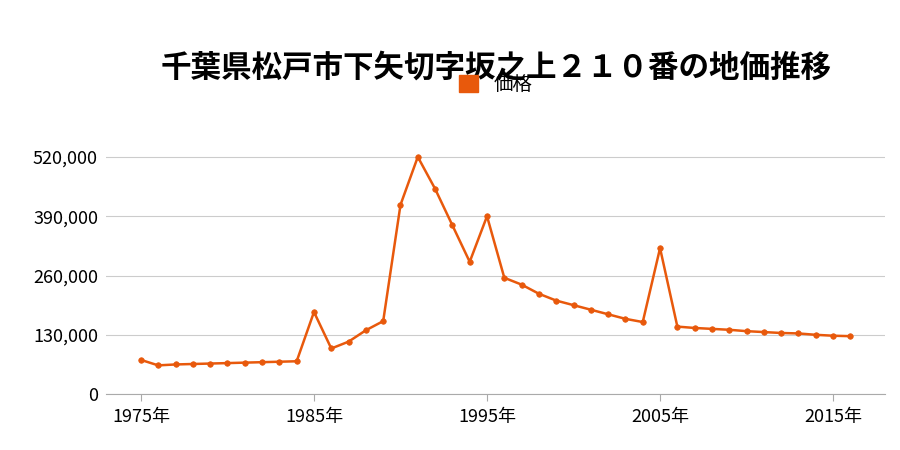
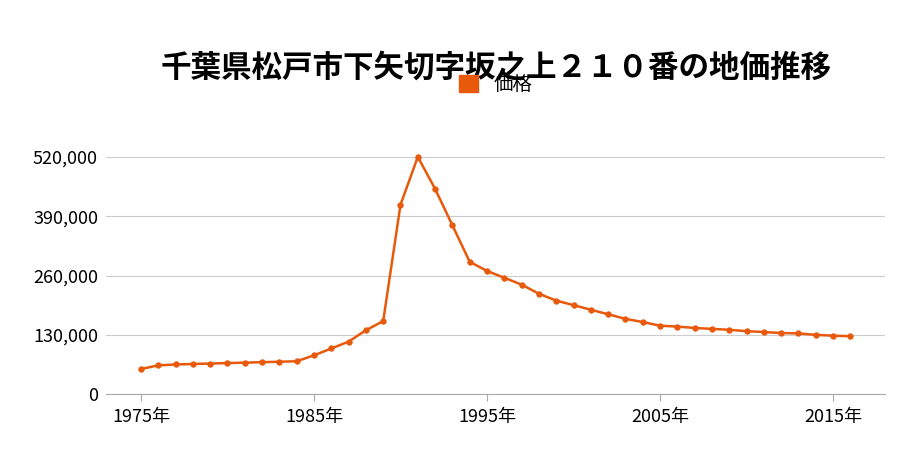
1975年: 75,000 -> 55,000
1985年: 180,000 -> 85,000
1995年: 390,000 -> 270,000
2005年: 320,000 -> 150,000
